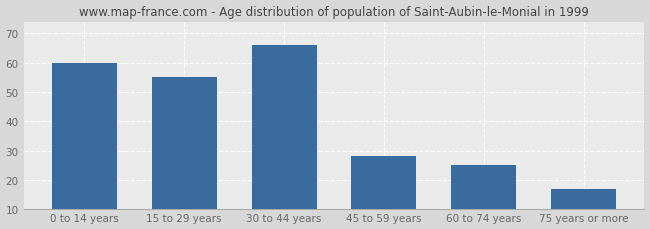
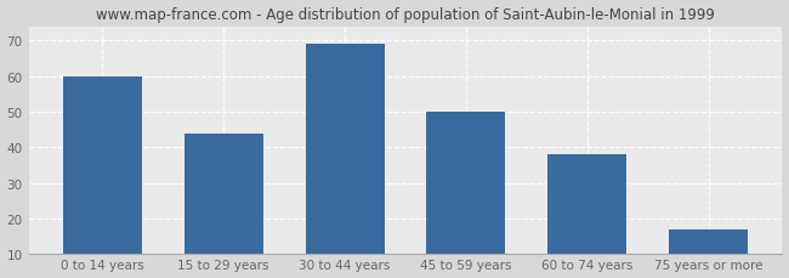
15 to 29 years: 55 -> 44
30 to 44 years: 66 -> 69
45 to 59 years: 28 -> 50
60 to 74 years: 25 -> 38
